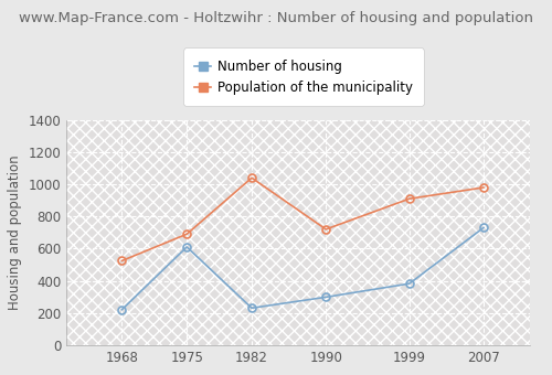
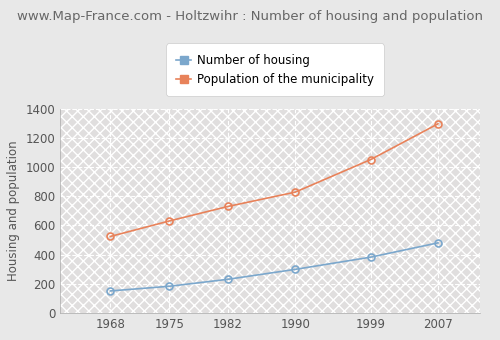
Number of housing/1968: 220 -> 150
Number of housing/1975: 610 -> 180
Population of the municipality/1975: 690 -> 630
Population of the municipality/1982: 1040 -> 730
Population of the municipality/1990: 720 -> 830
Population of the municipality/1999: 910 -> 1050
Number of housing/2007: 730 -> 480
Population of the municipality/2007: 980 -> 1300
